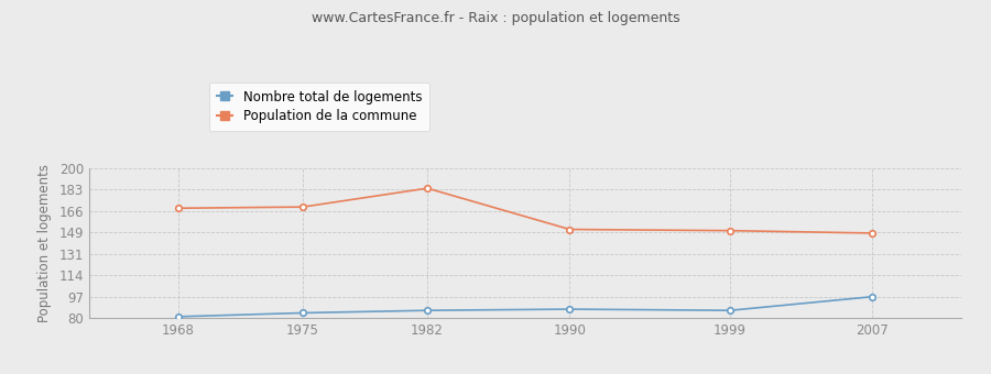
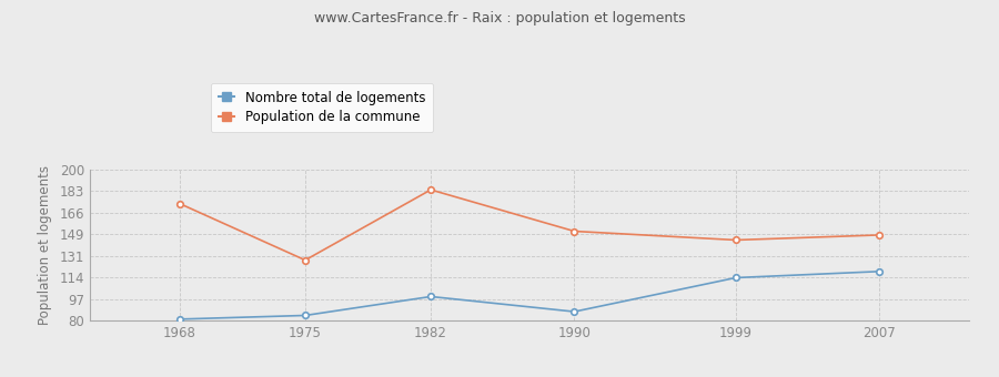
Population de la commune/1968: 168 -> 173
Population de la commune/1975: 169 -> 128
Nombre total de logements/1982: 86 -> 99
Nombre total de logements/1999: 86 -> 114
Population de la commune/1999: 150 -> 144
Nombre total de logements/2007: 97 -> 119
